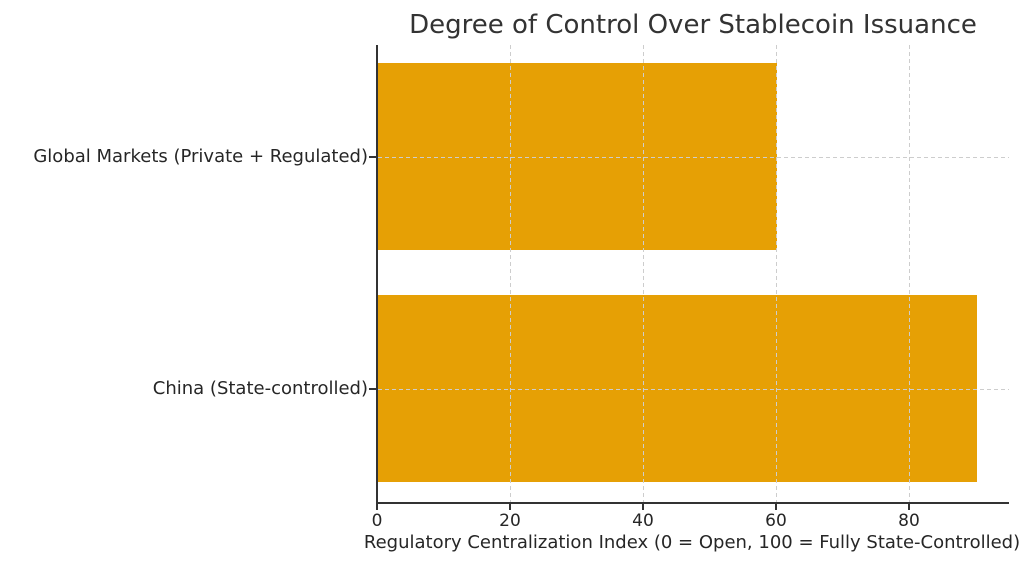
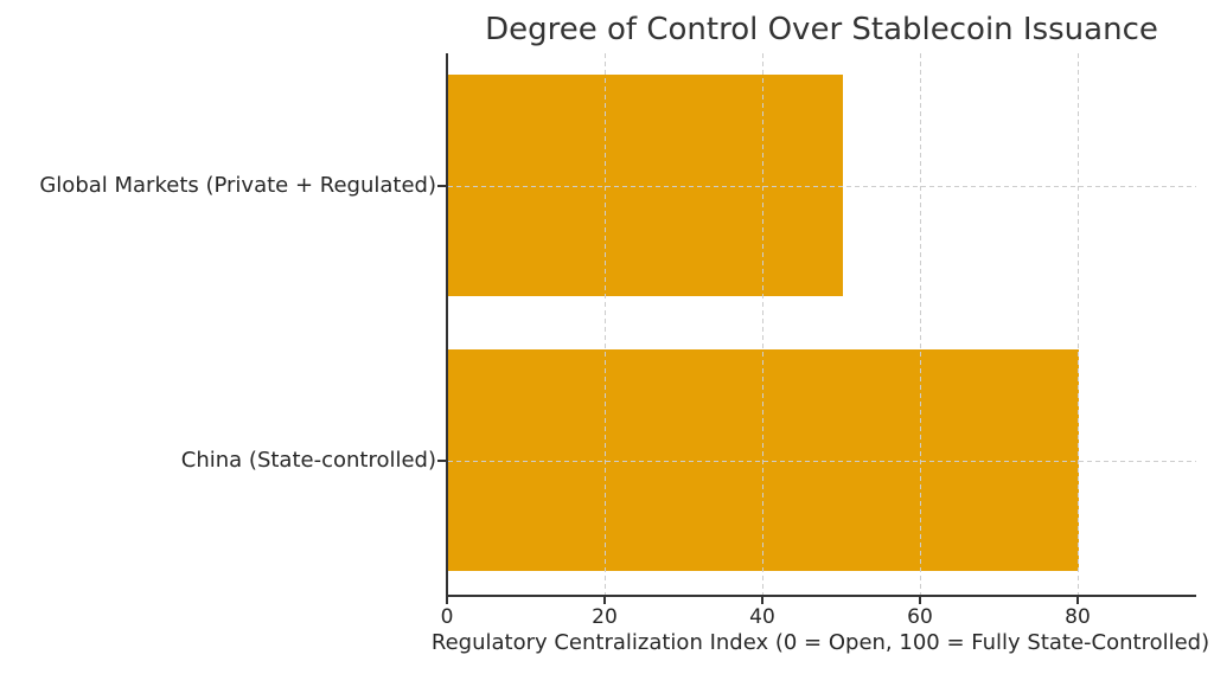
Global Markets (Private + Regulated): 60 -> 50
China (State-controlled): 90 -> 80
